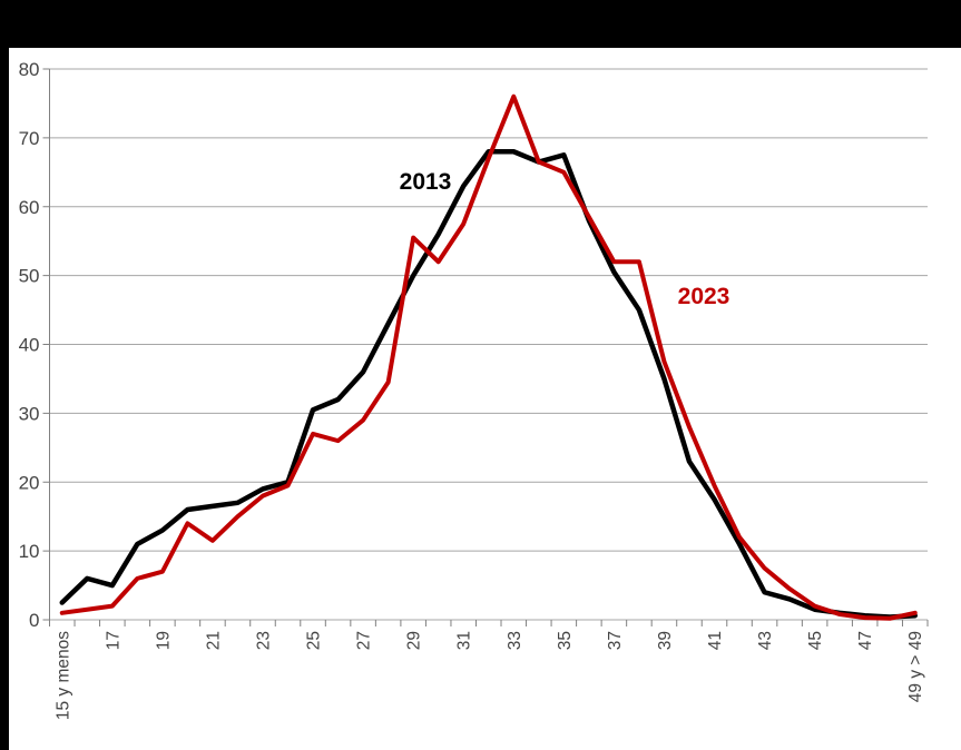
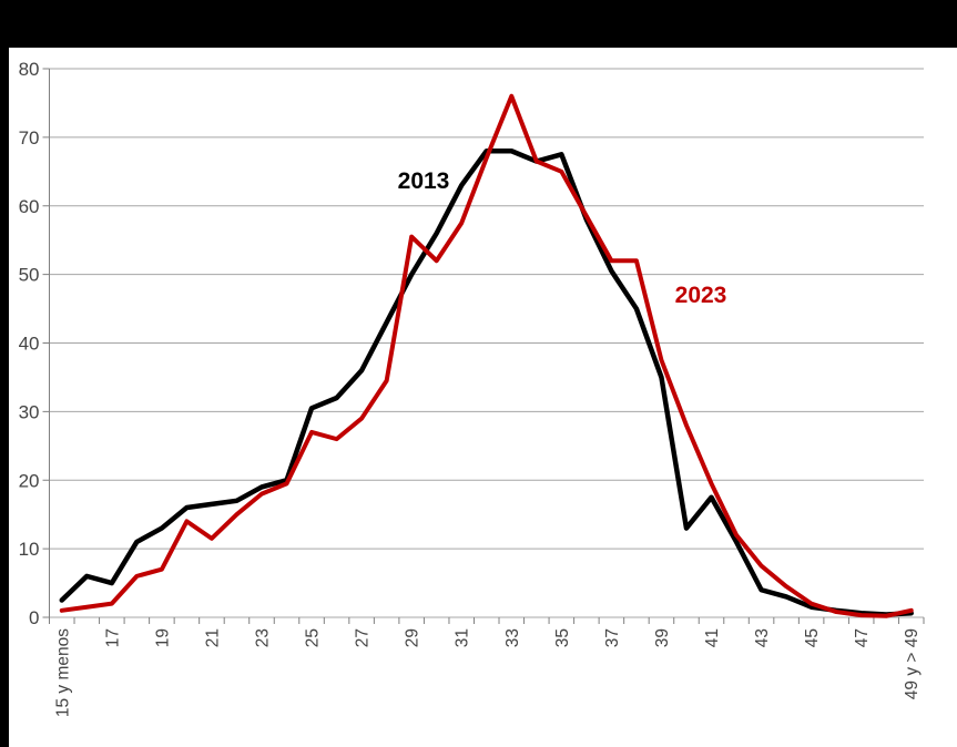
2013/40: 23 -> 13
